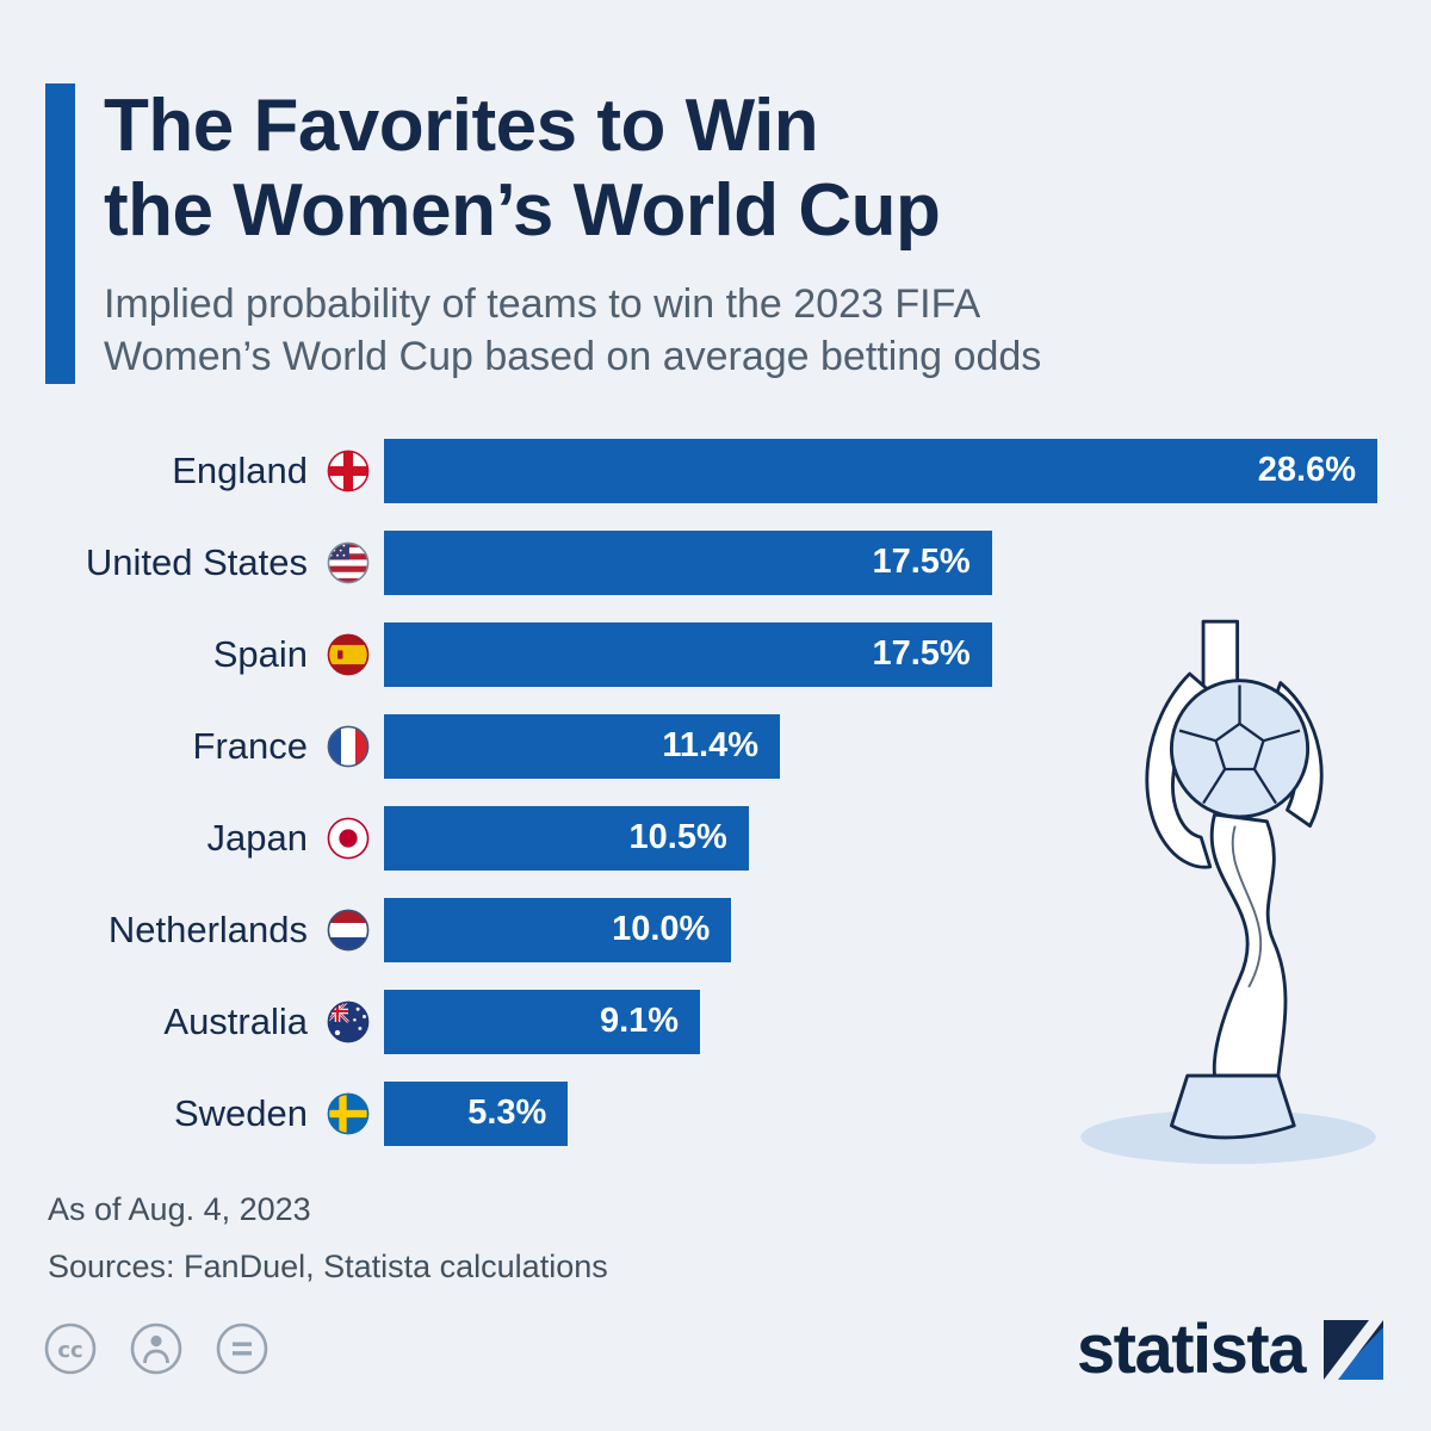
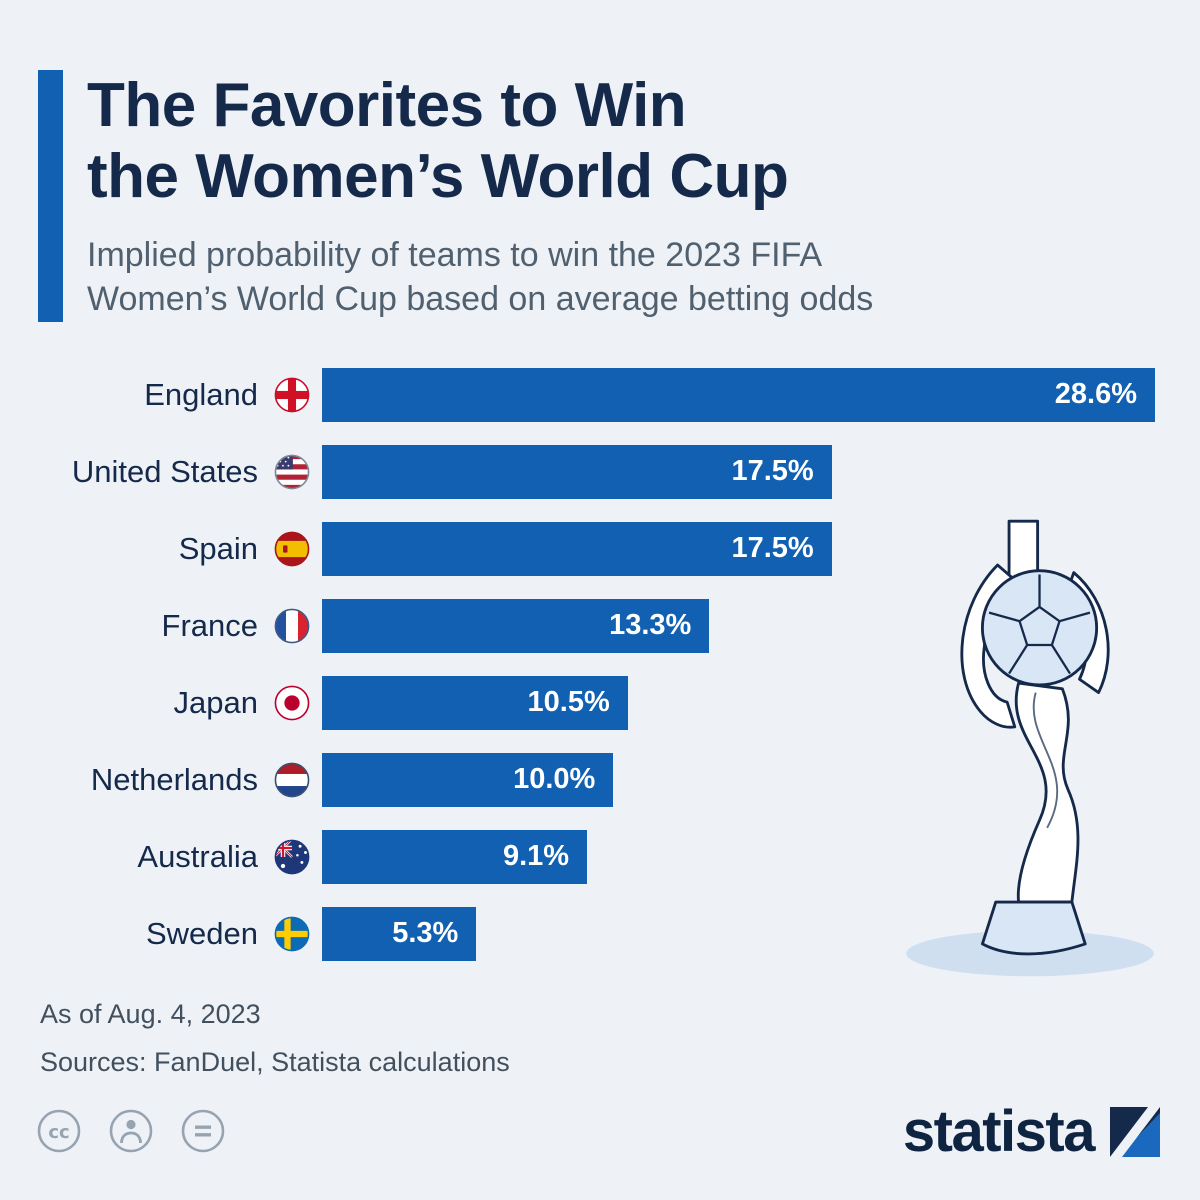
France: 11.4% -> 13.3%
